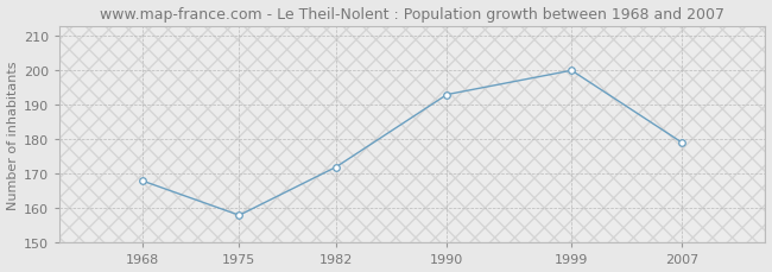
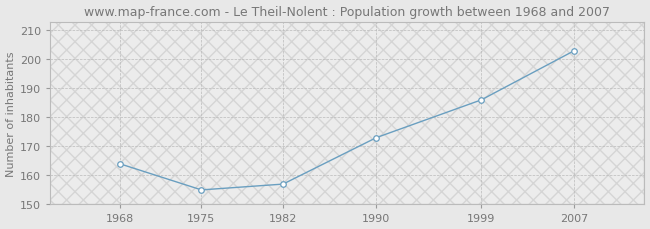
1968: 168 -> 164
1975: 158 -> 155
1982: 172 -> 157
1990: 193 -> 173
1999: 200 -> 186
2007: 179 -> 203
